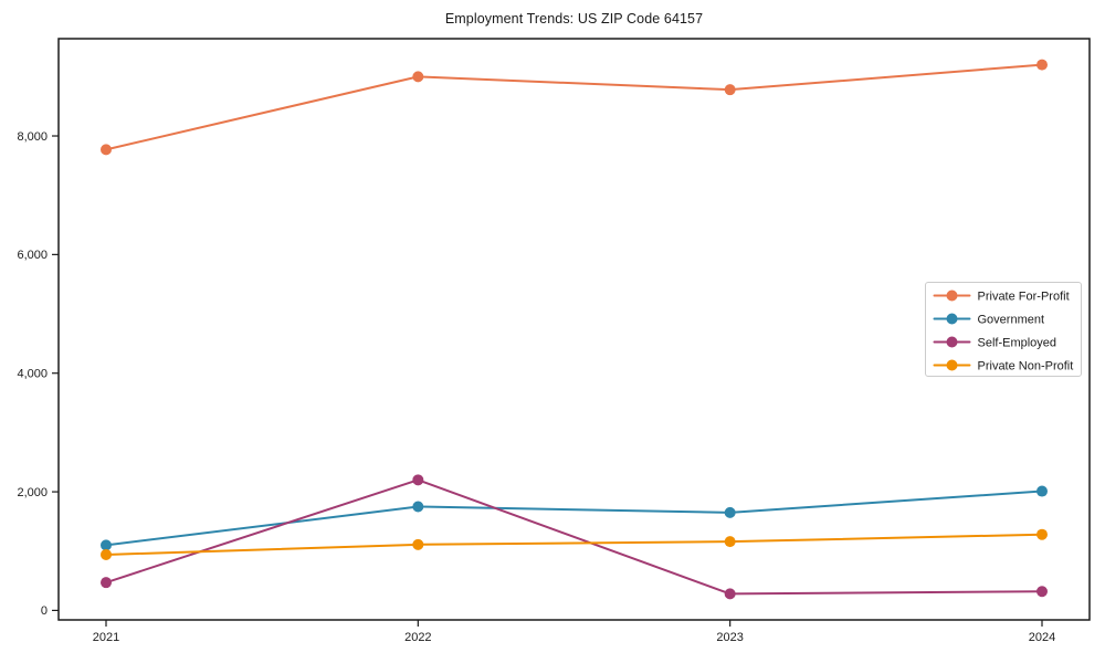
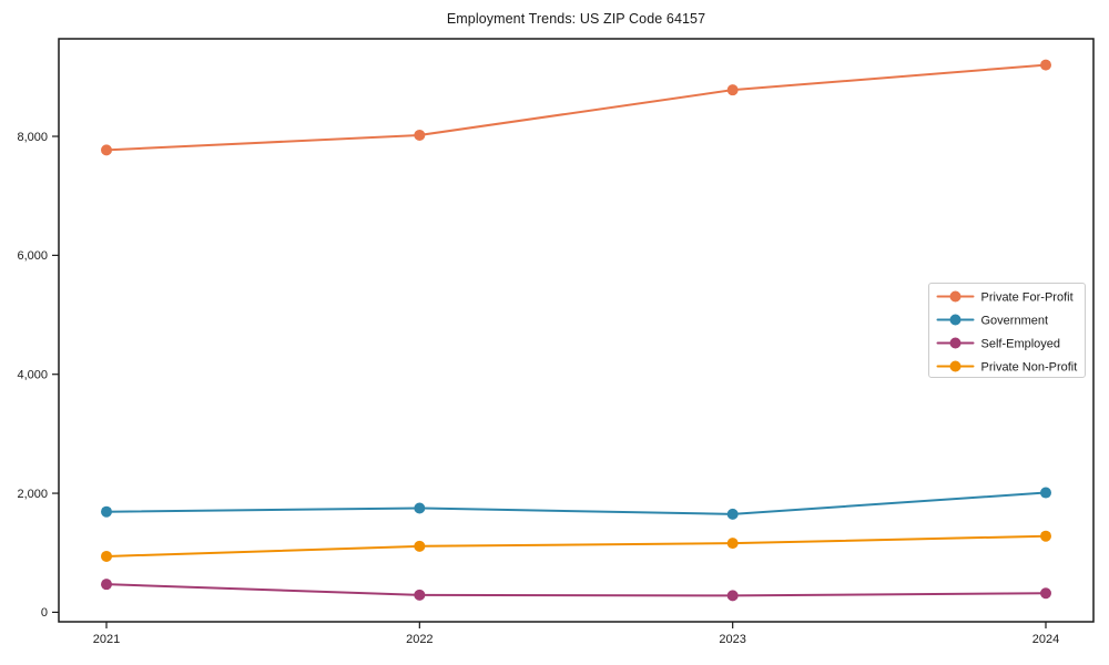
Government/2021: 1100 -> 1700
Private For-Profit/2022: 9000 -> 8000
Self-Employed/2022: 2200 -> 300
